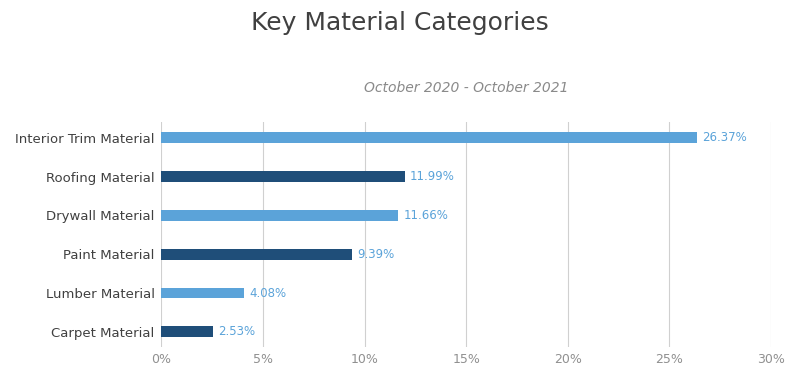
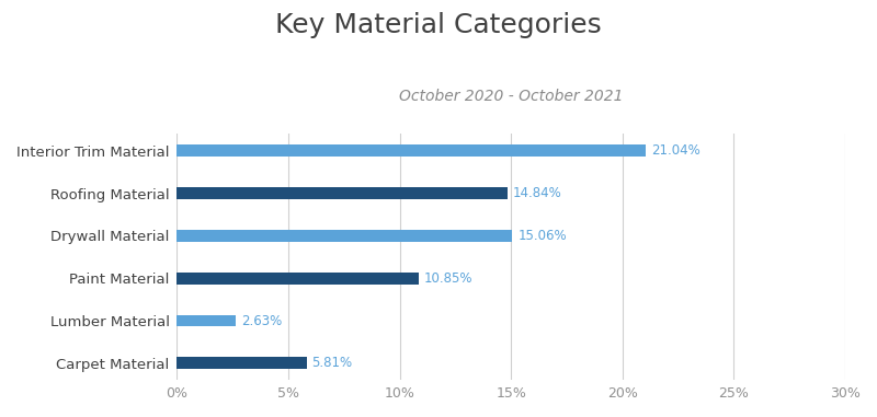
Interior Trim Material: 26.37% -> 21.04%
Roofing Material: 11.99% -> 14.84%
Drywall Material: 11.66% -> 15.06%
Paint Material: 9.39% -> 10.85%
Lumber Material: 4.08% -> 2.63%
Carpet Material: 2.53% -> 5.81%
